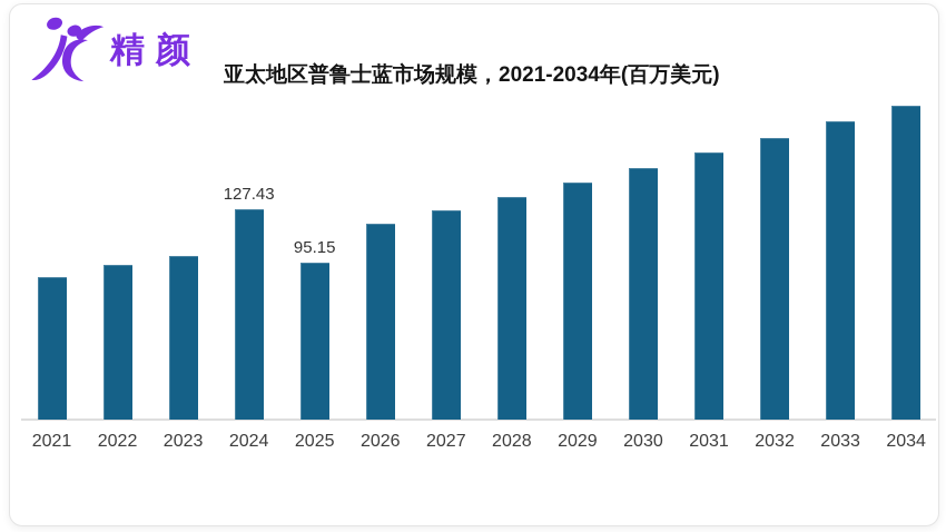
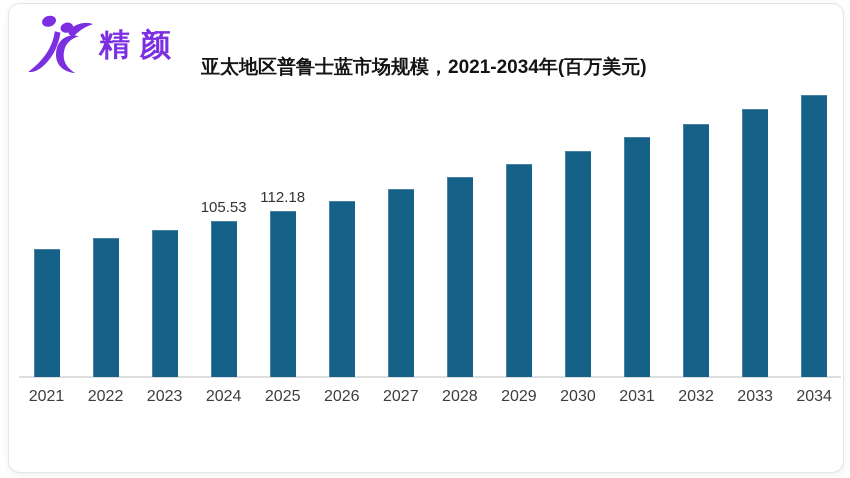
2024: 127.43 -> 105.53
2025: 95.15 -> 112.18
